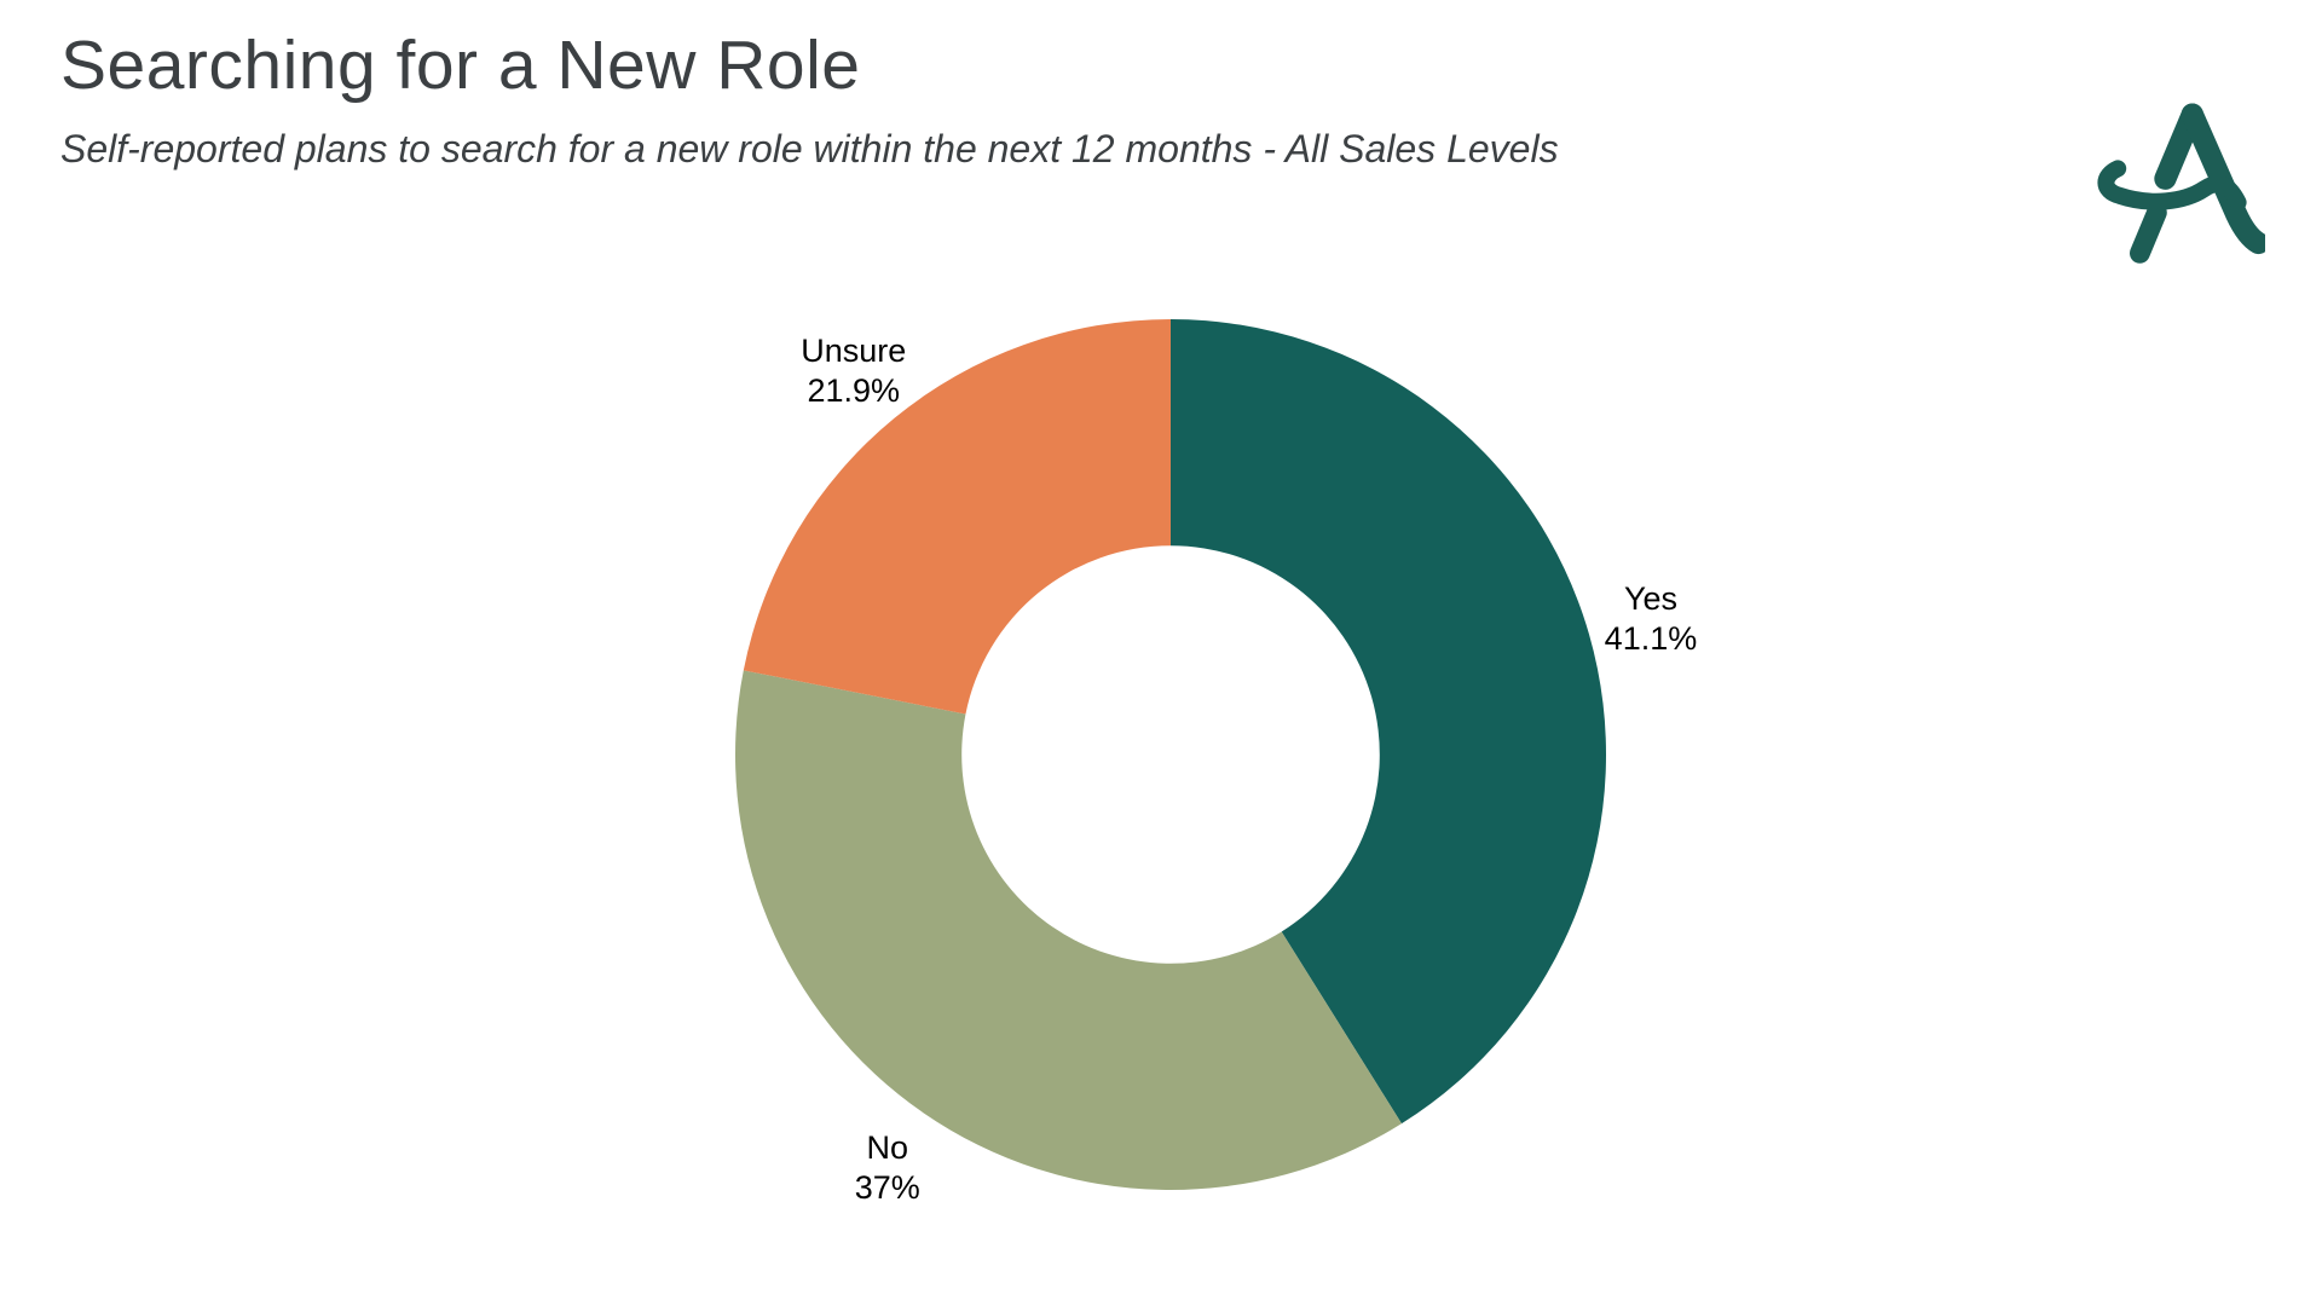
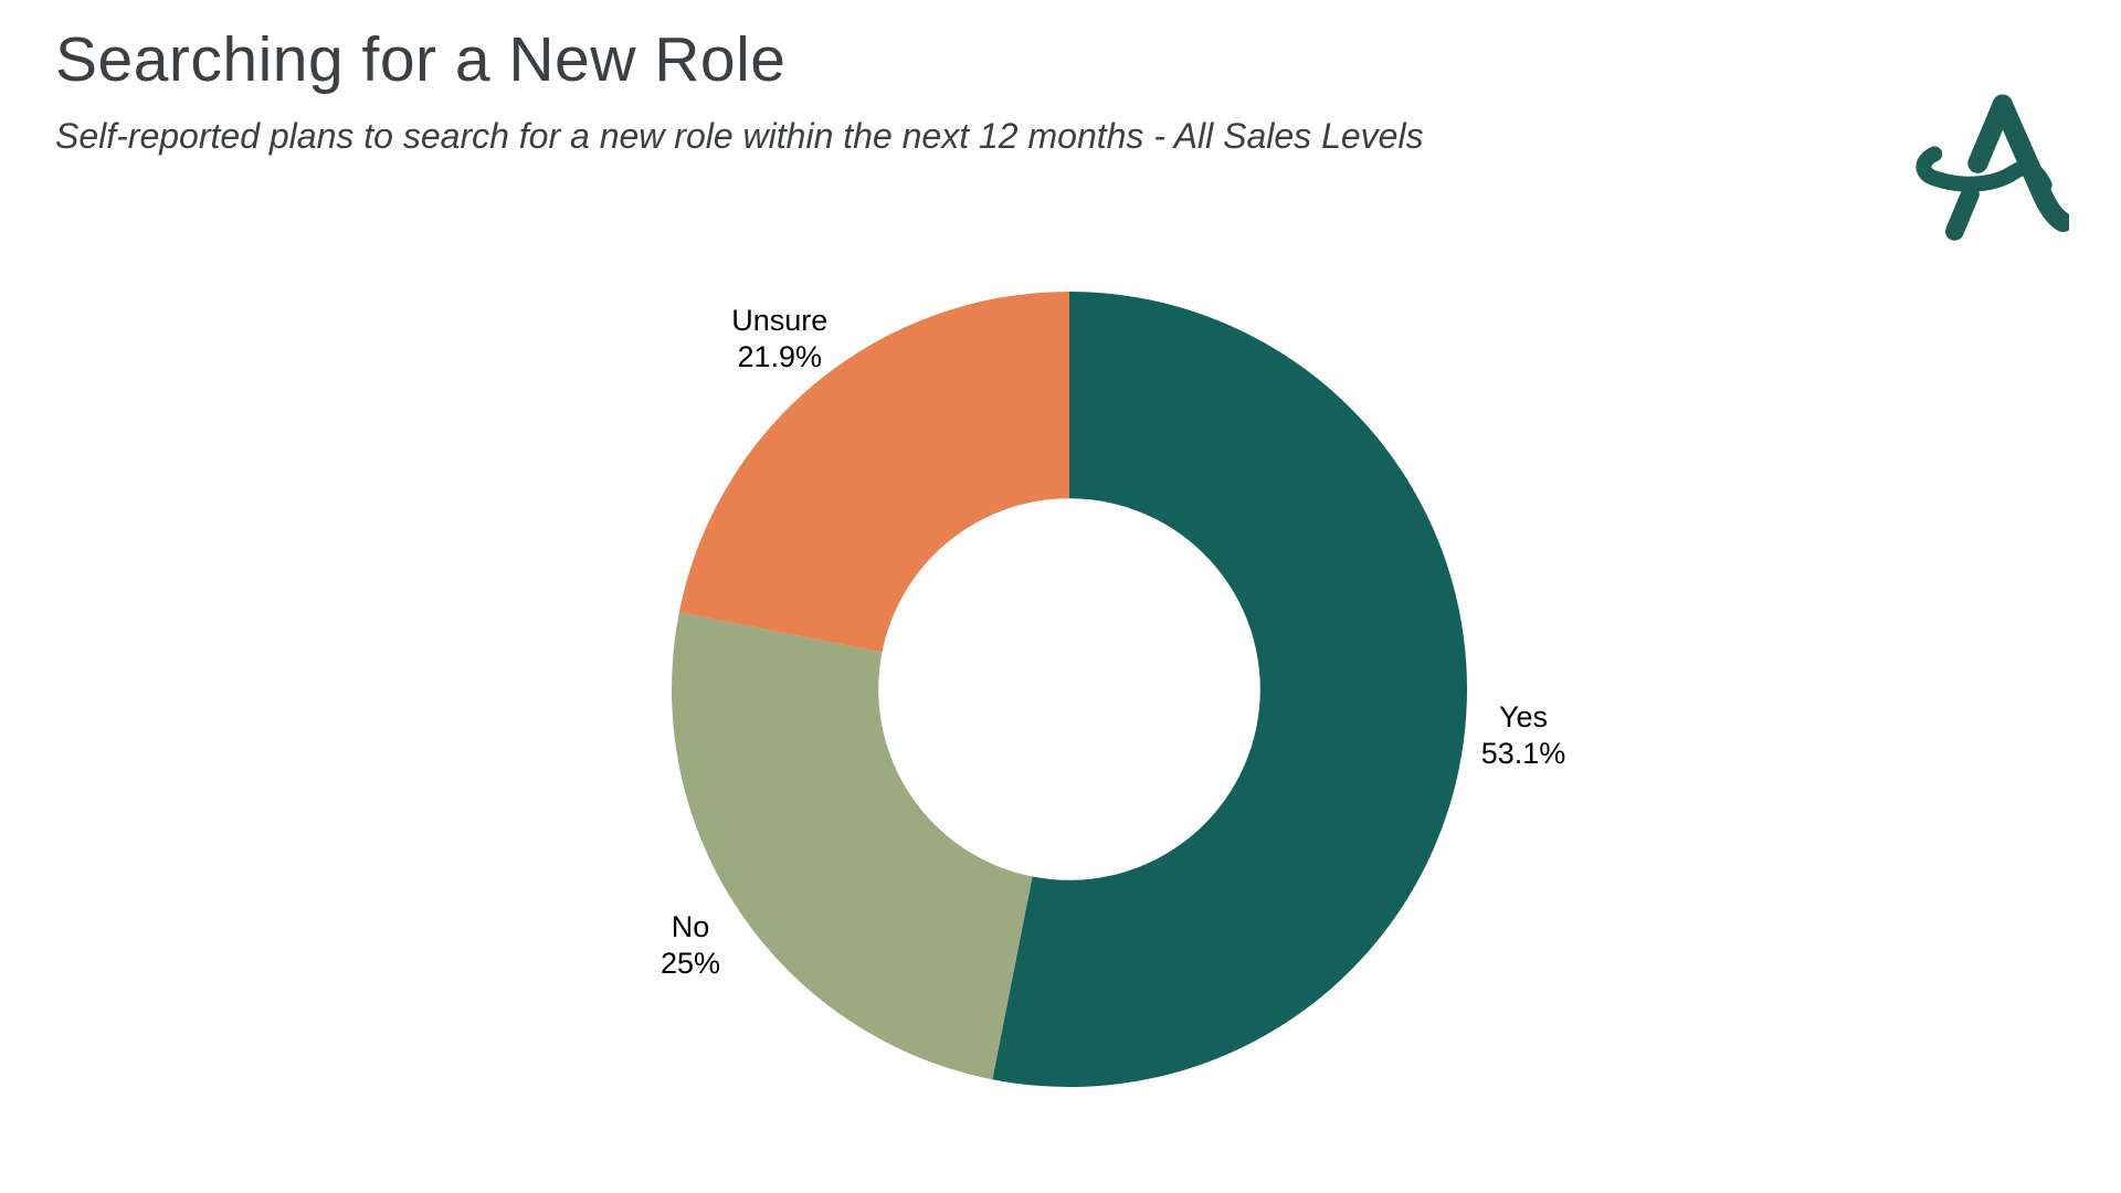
Yes: 41.1% -> 53.1%
No: 37% -> 25%
